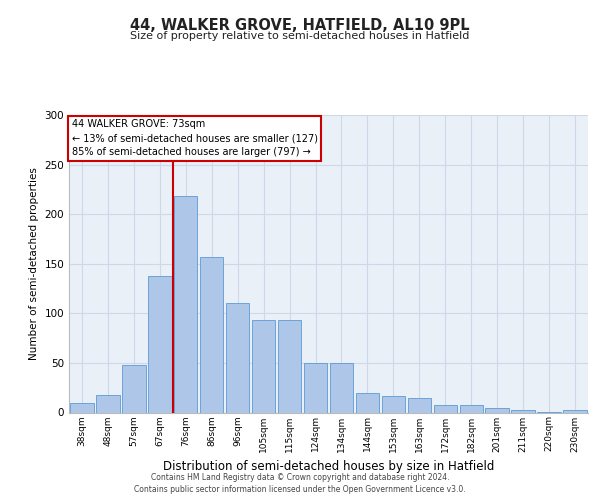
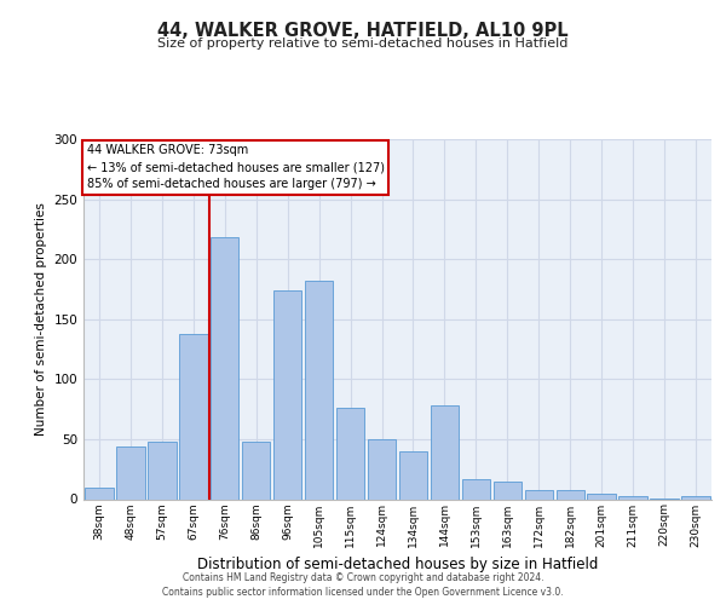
48sqm: 18 -> 44
86sqm: 157 -> 48
96sqm: 110 -> 174
105sqm: 93 -> 182
115sqm: 93 -> 76
134sqm: 50 -> 40
144sqm: 20 -> 78
